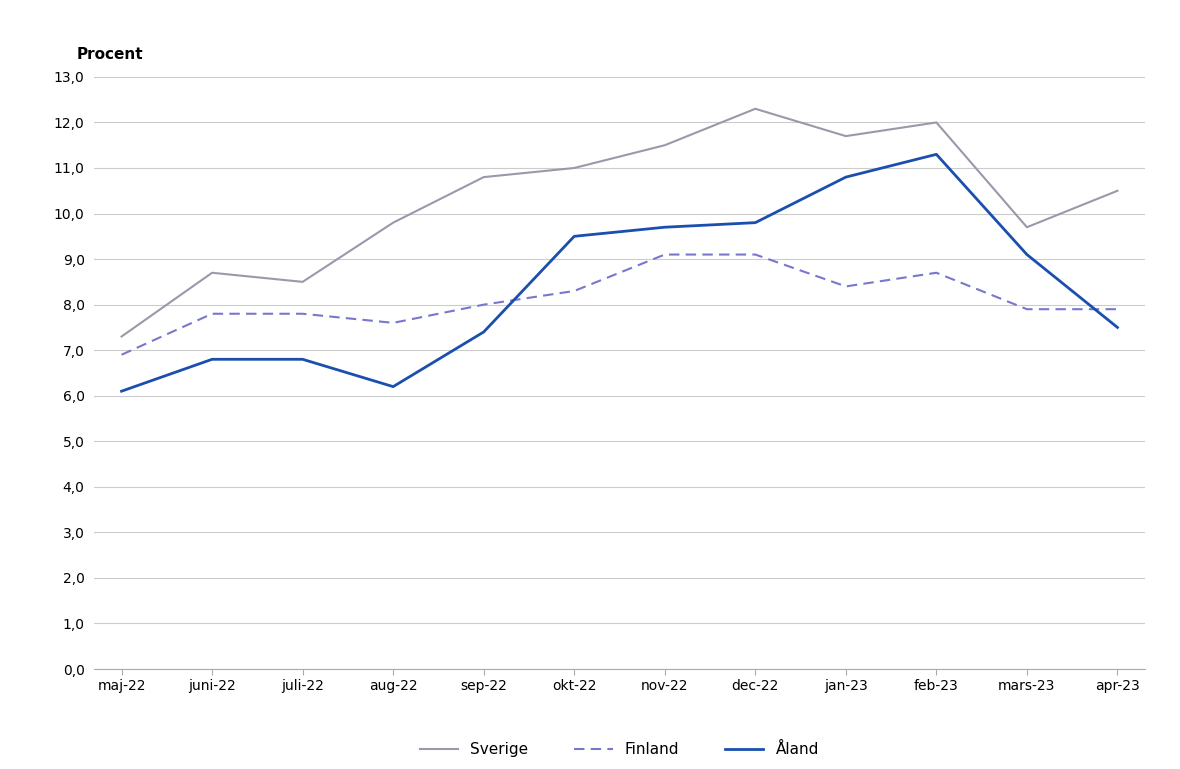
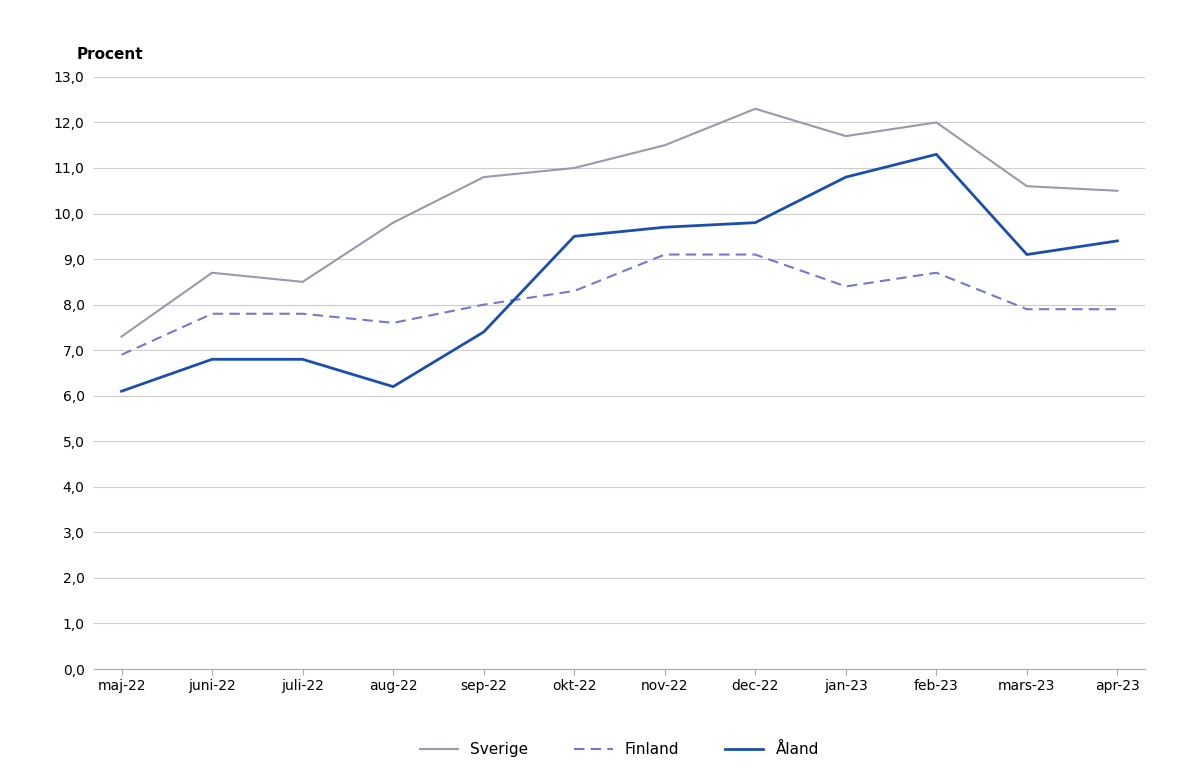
Sverige/mars-23: 9,7 -> 10,6
Åland/apr-23: 7,5 -> 9,4
